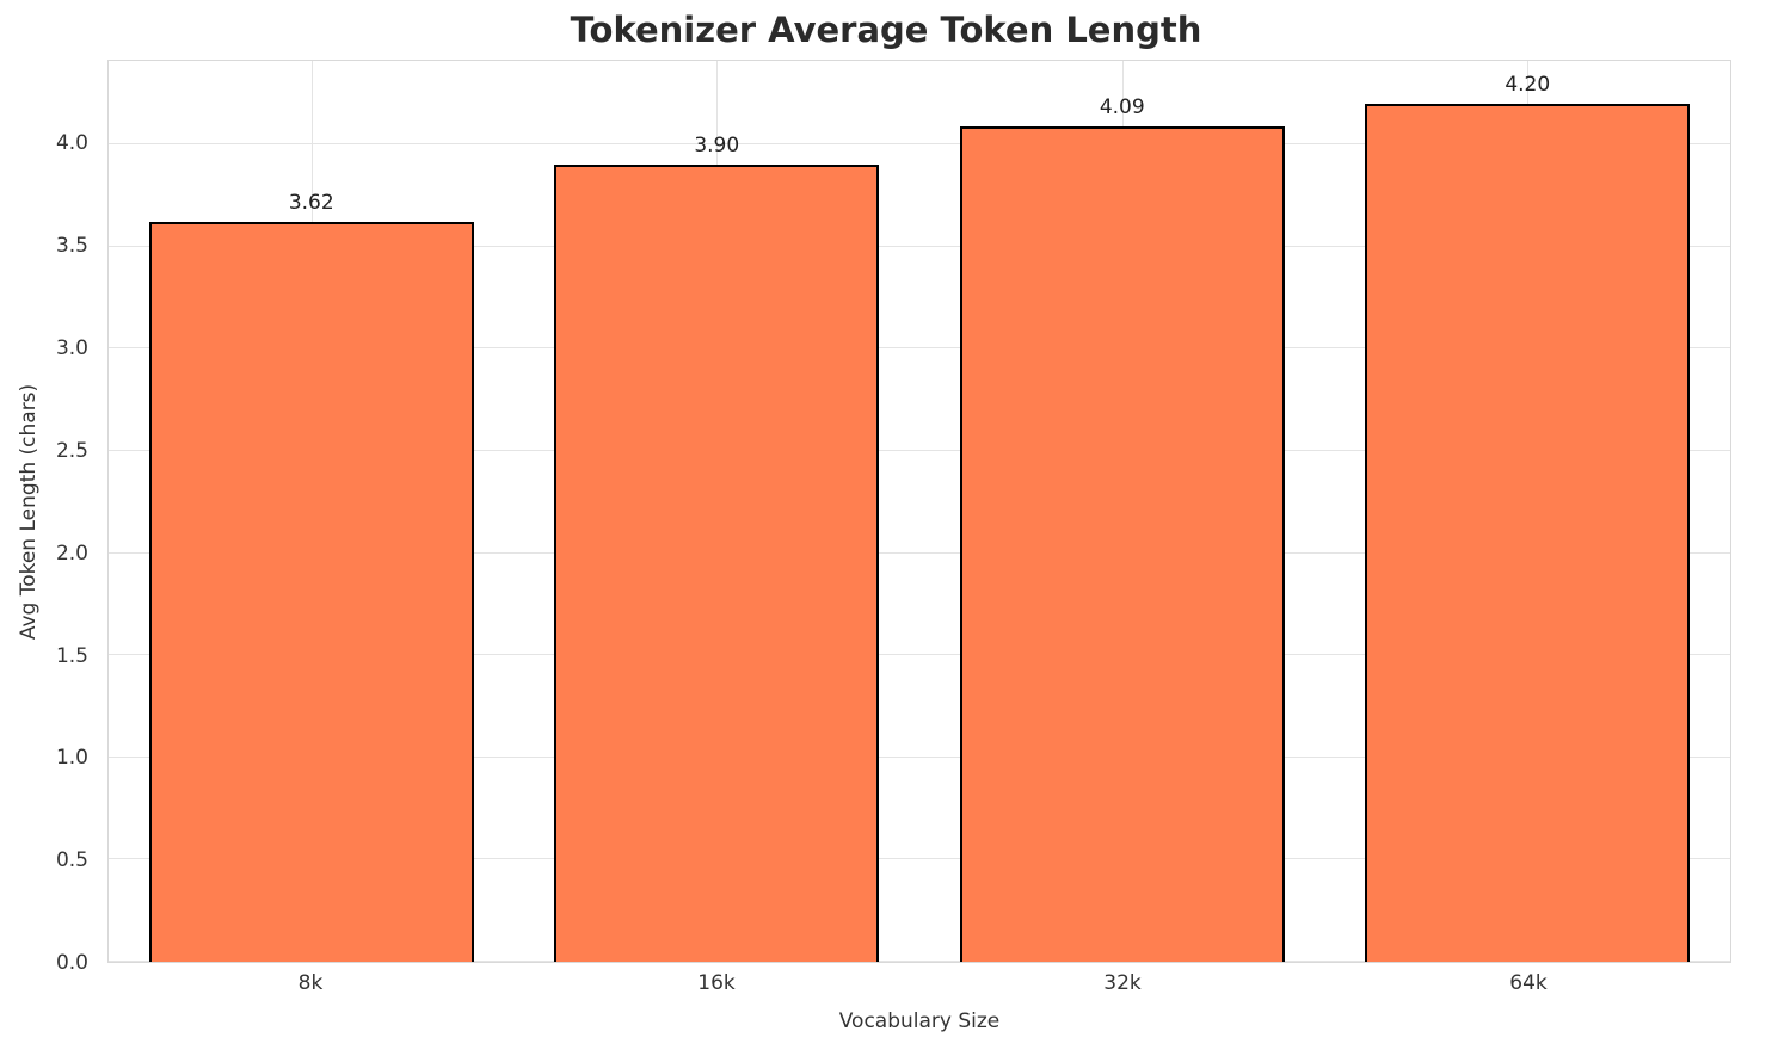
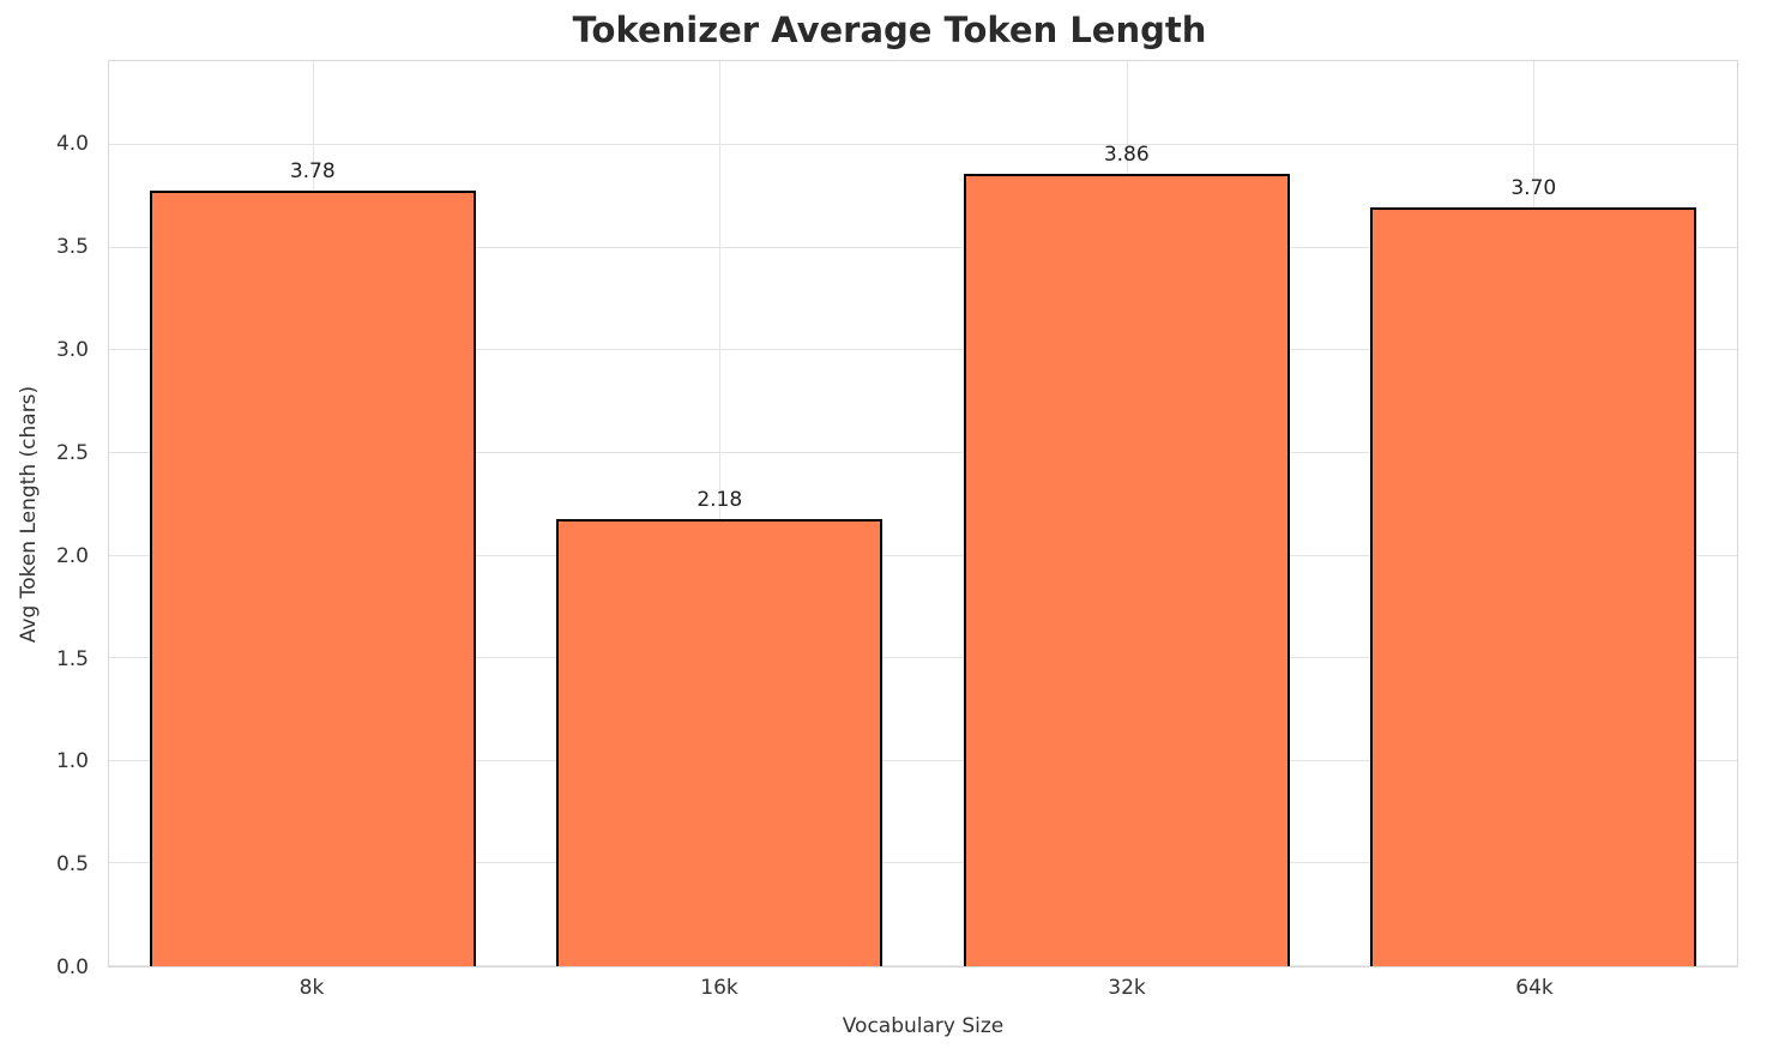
8k: 3.62 -> 3.78
16k: 3.90 -> 2.18
32k: 4.09 -> 3.86
64k: 4.20 -> 3.70
